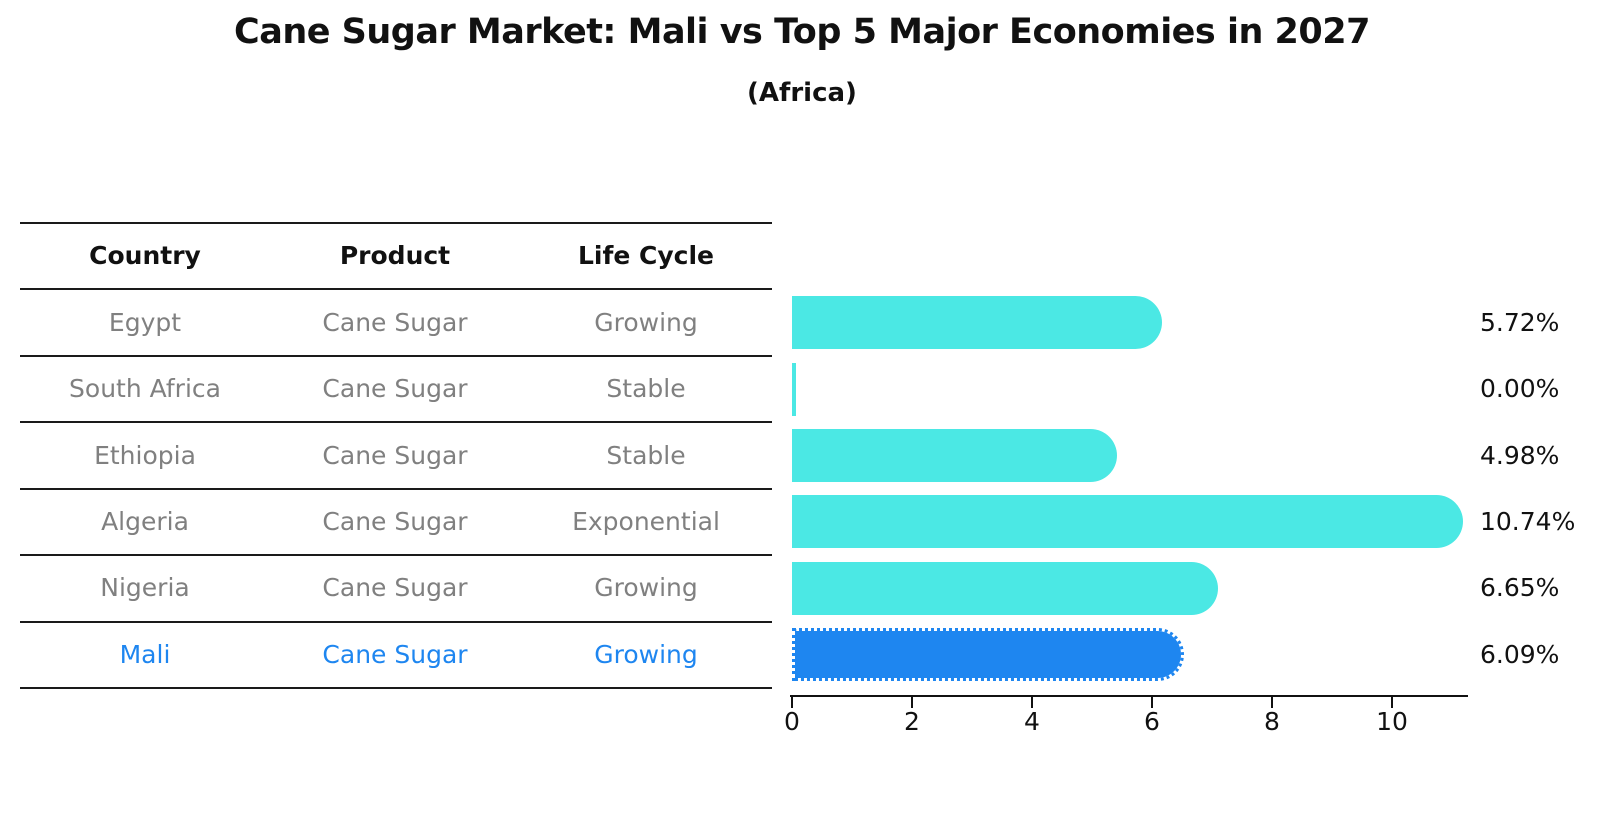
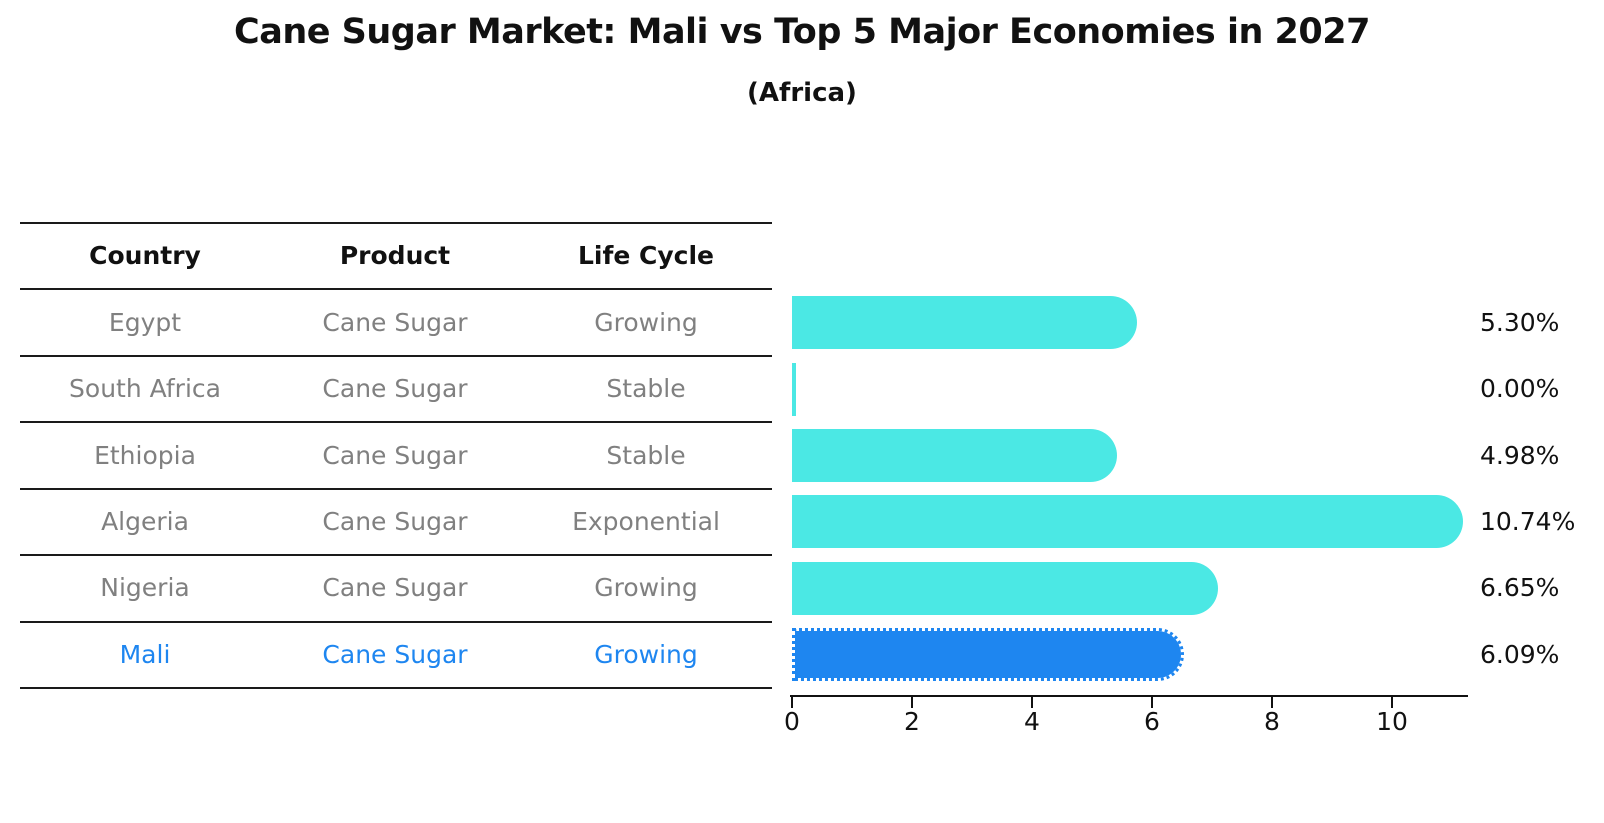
Egypt: 5.72% -> 5.30%
